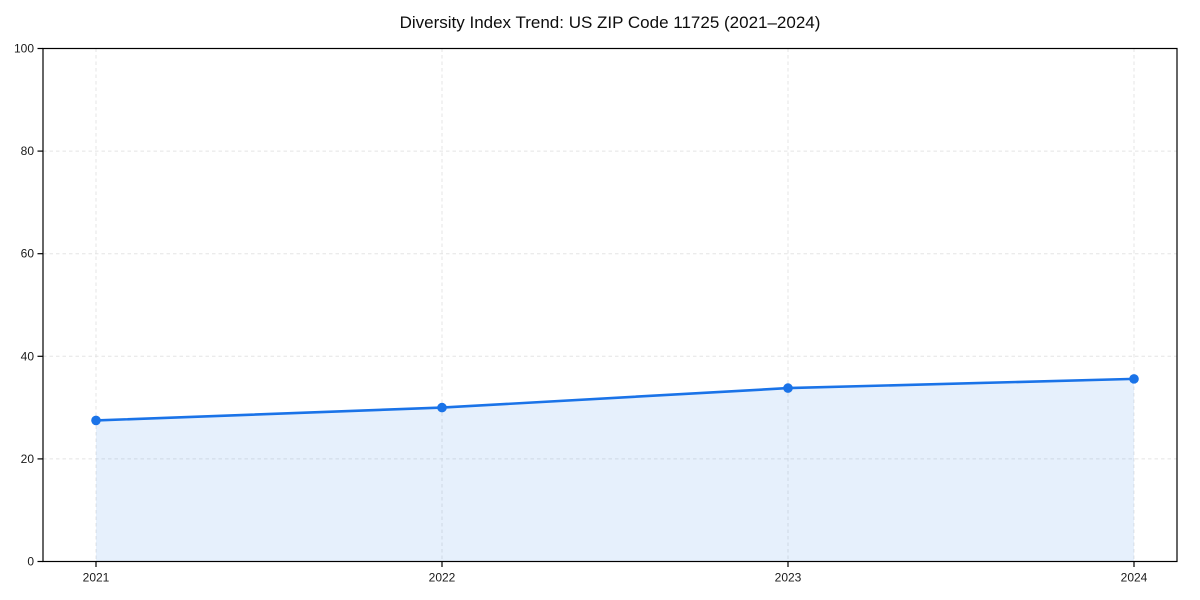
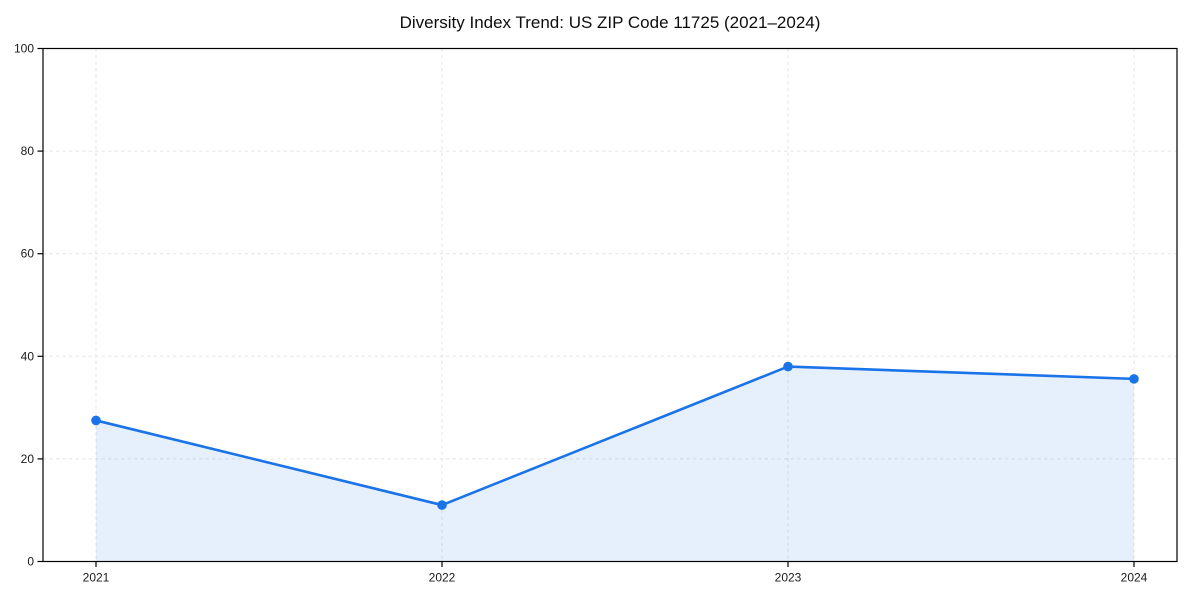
2022: 30 -> 11
2023: 34 -> 38
